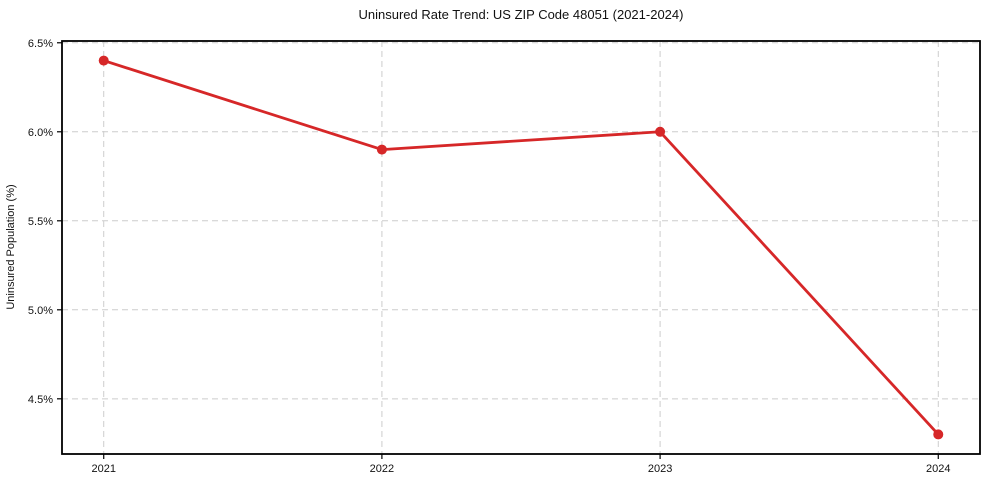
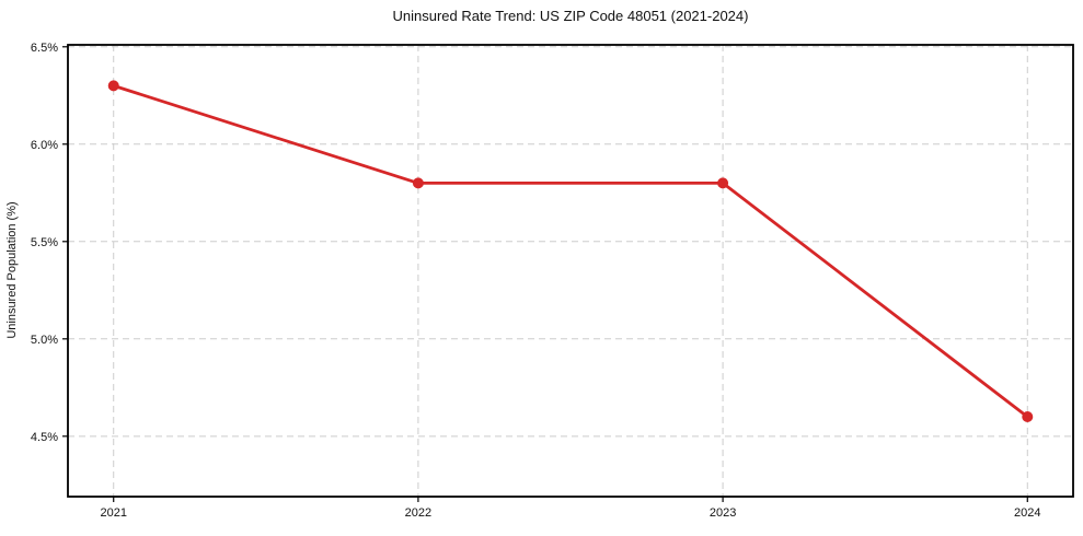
2021: 6.4% -> 6.3%
2022: 5.9% -> 5.8%
2023: 6.0% -> 5.8%
2024: 4.3% -> 4.6%
